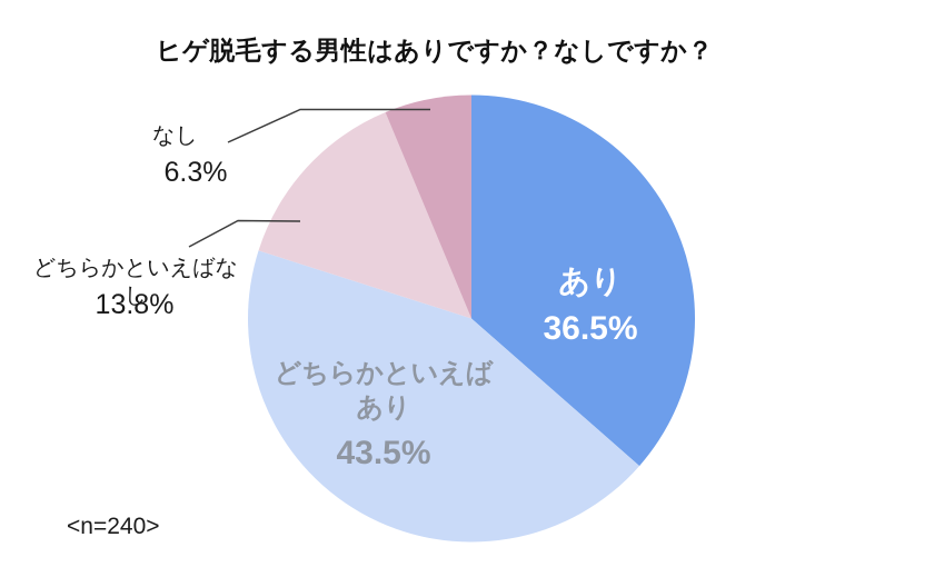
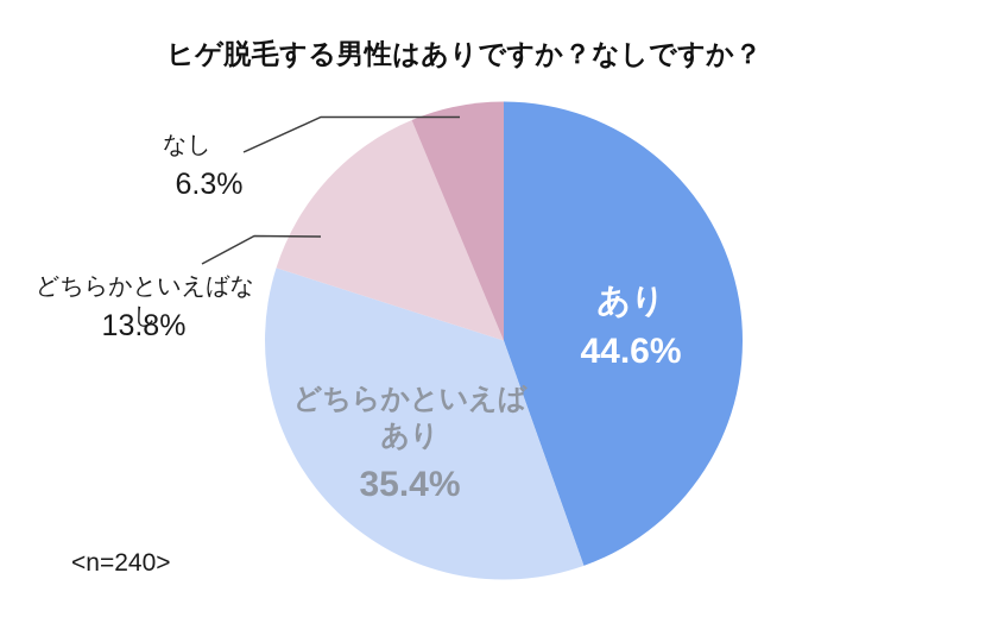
あり: 36.5% -> 44.6%
どちらかといえばあり: 43.5% -> 35.4%
